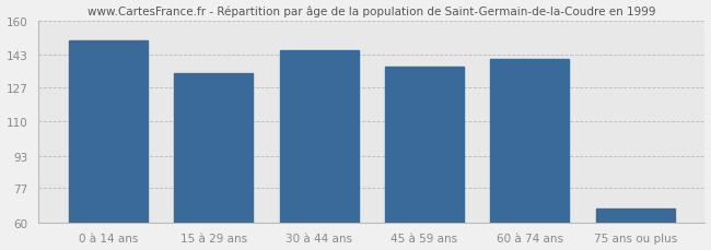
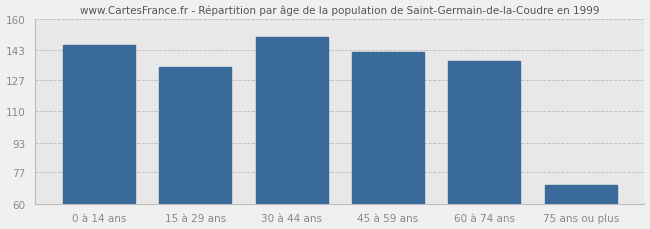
0 à 14 ans: 150 -> 146
30 à 44 ans: 145 -> 150
45 à 59 ans: 137 -> 142
60 à 74 ans: 141 -> 137
75 ans ou plus: 67 -> 70
